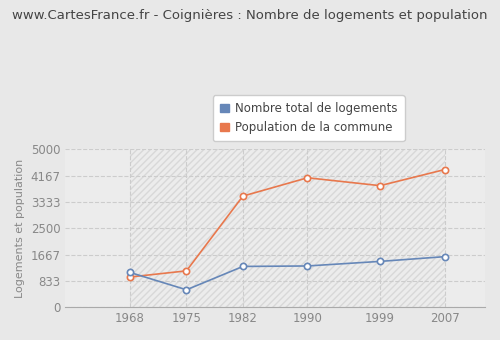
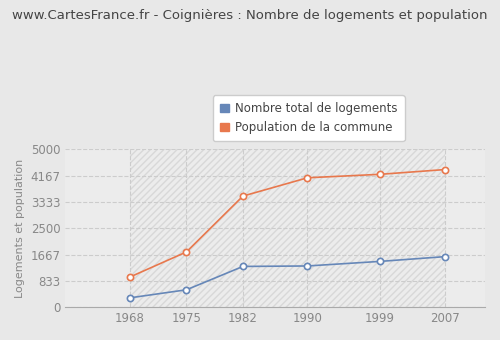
Nombre total de logements/1968: 1100 -> 300
Population de la commune/1975: 1150 -> 1750
Population de la commune/1999: 3850 -> 4210
